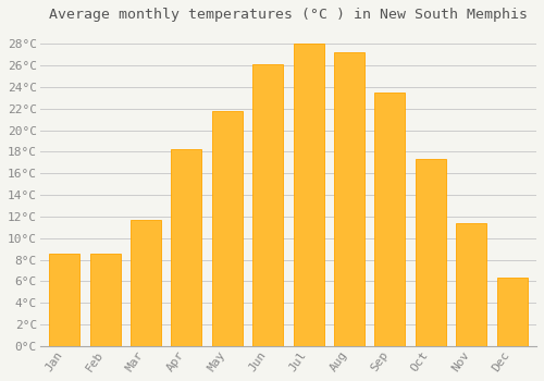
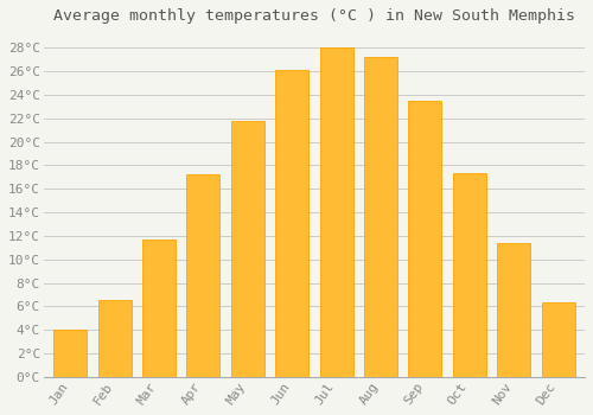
Jan: 8.6°C -> 4.0°C
Feb: 8.6°C -> 6.5°C
Apr: 18.2°C -> 17.2°C
